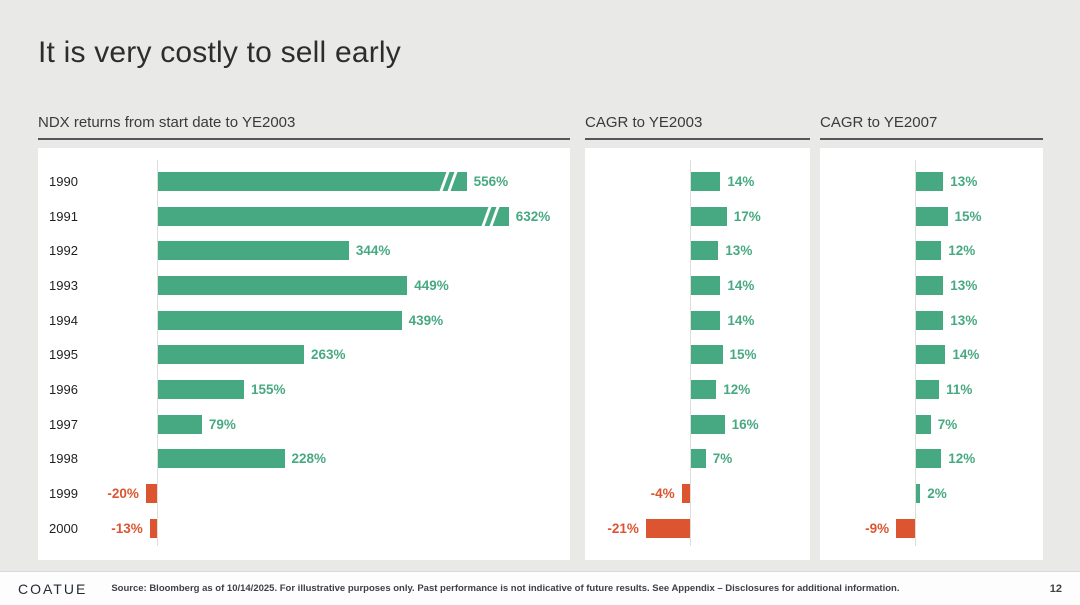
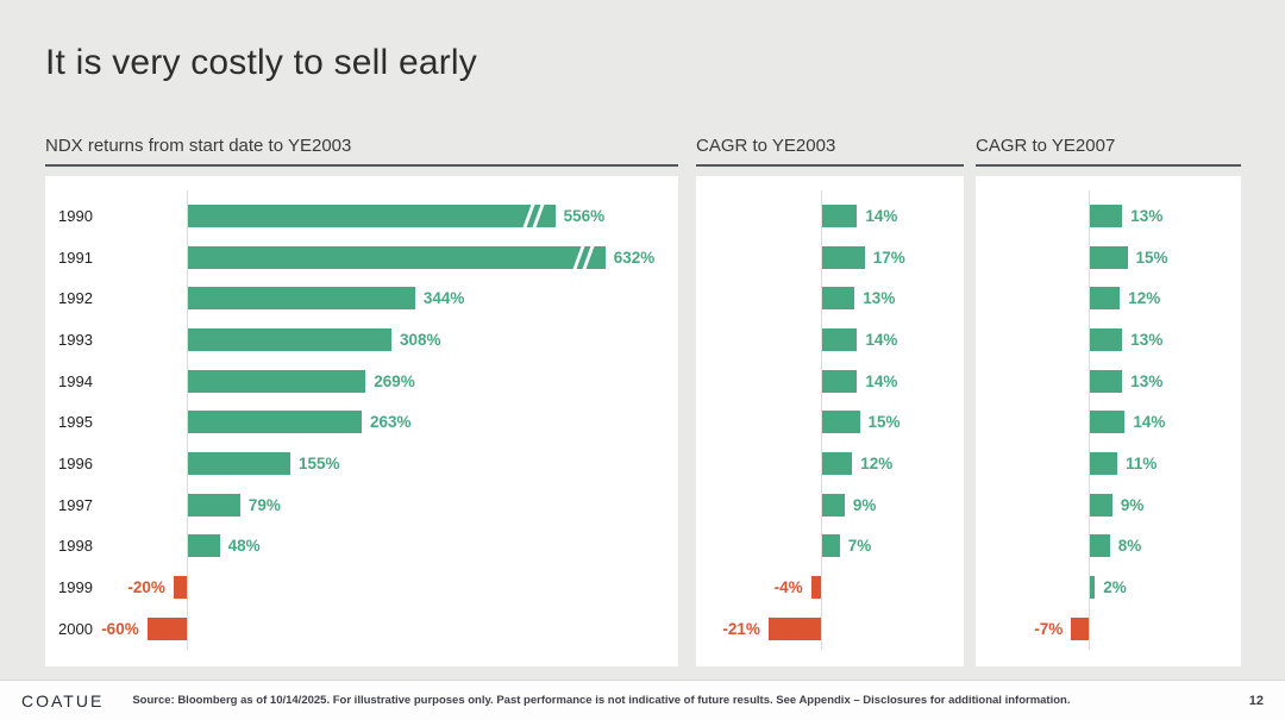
NDX returns from start date to YE2003/1993: 449% -> 308%
NDX returns from start date to YE2003/1994: 439% -> 269%
NDX returns from start date to YE2003/1998: 228% -> 48%
NDX returns from start date to YE2003/2000: -13% -> -60%
CAGR to YE2003/1997: 16% -> 9%
CAGR to YE2007/1997: 7% -> 9%
CAGR to YE2007/1998: 12% -> 8%
CAGR to YE2007/2000: -9% -> -7%
